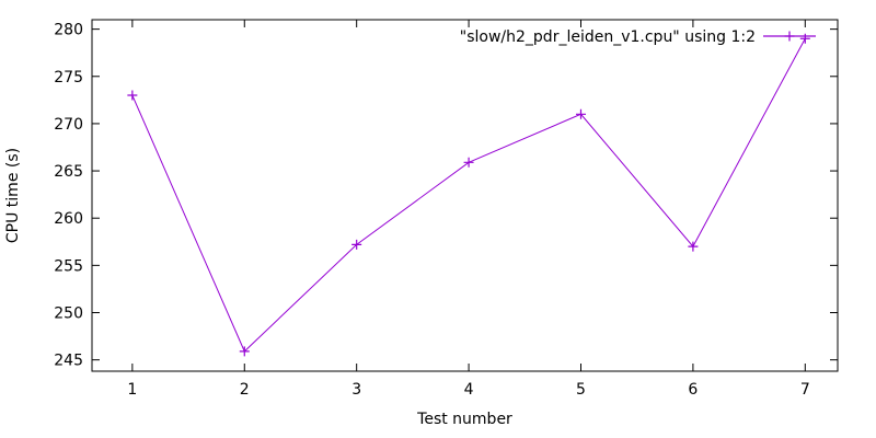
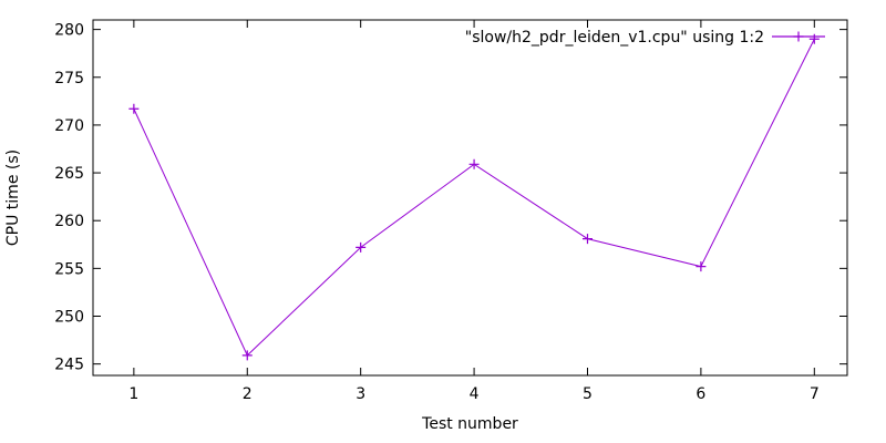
1: 273 -> 272
5: 271 -> 258
6: 257 -> 255
